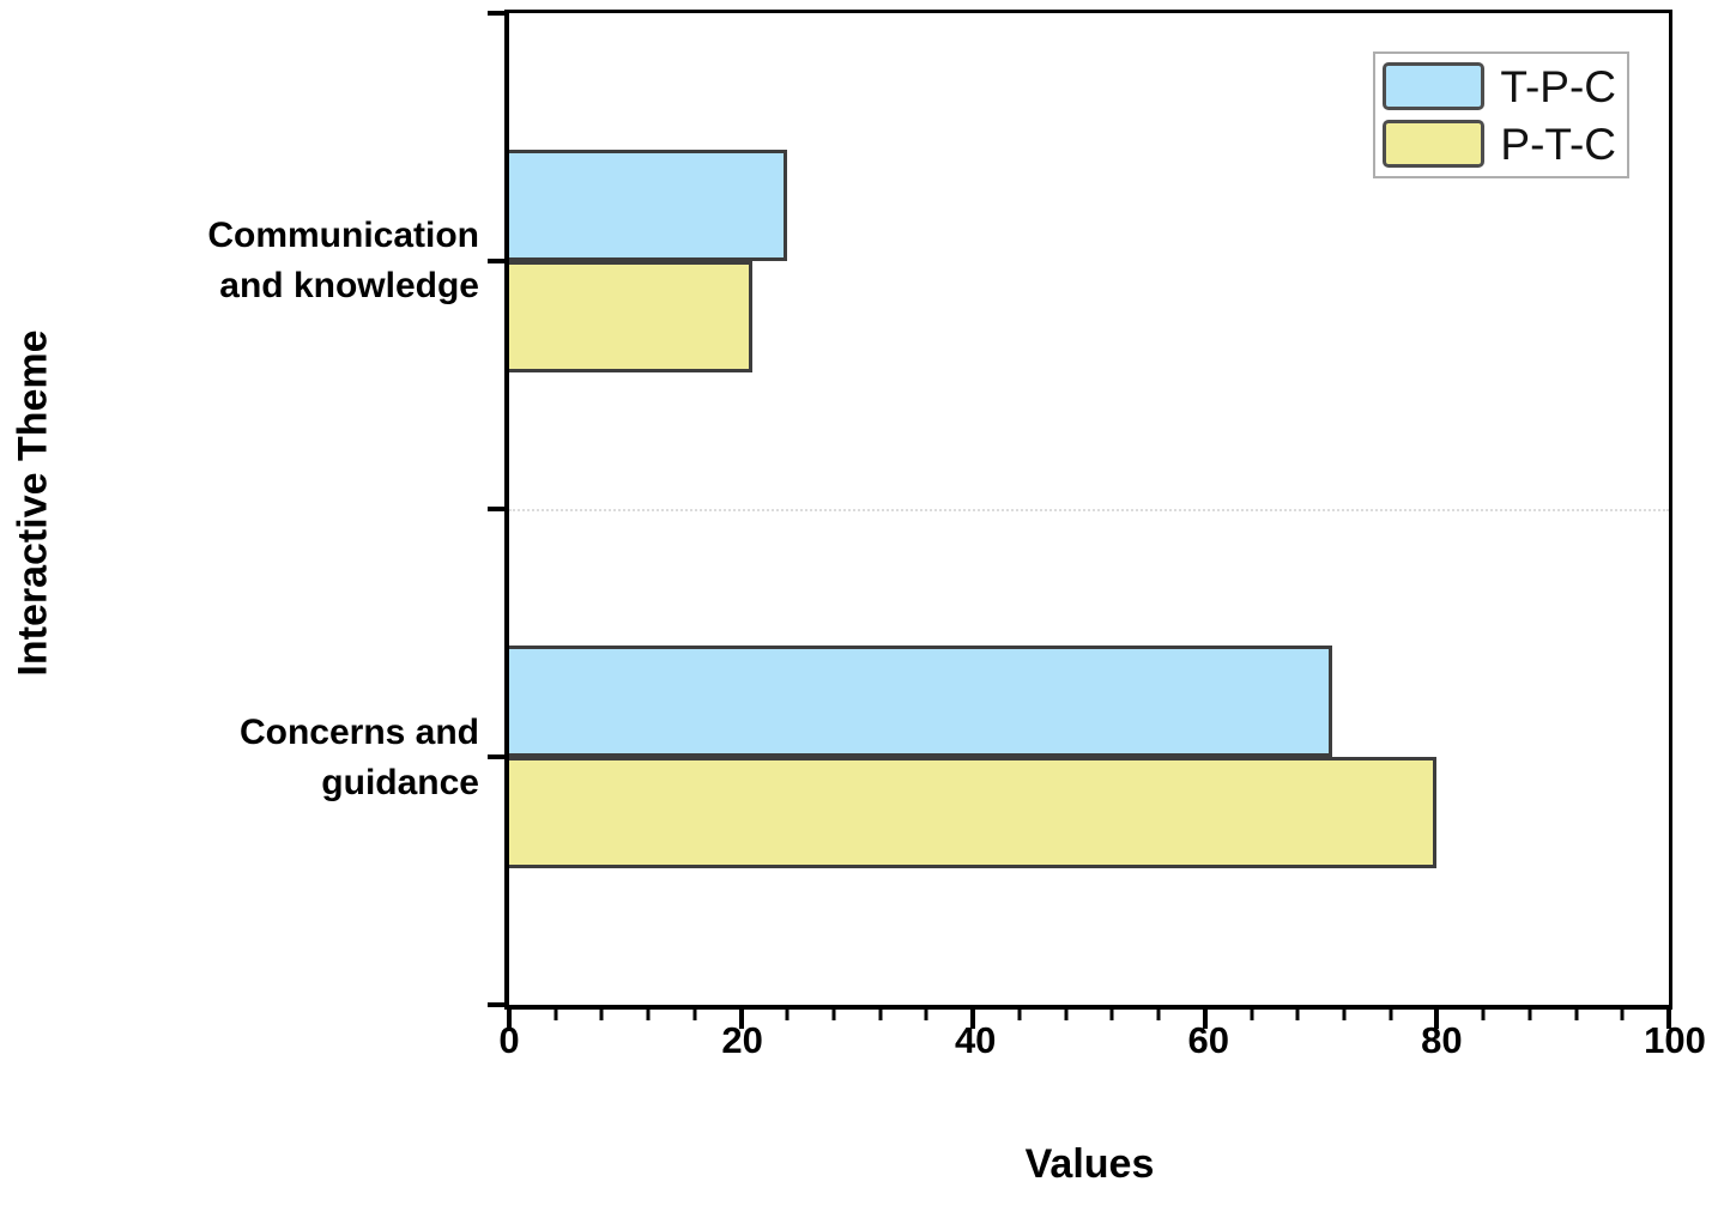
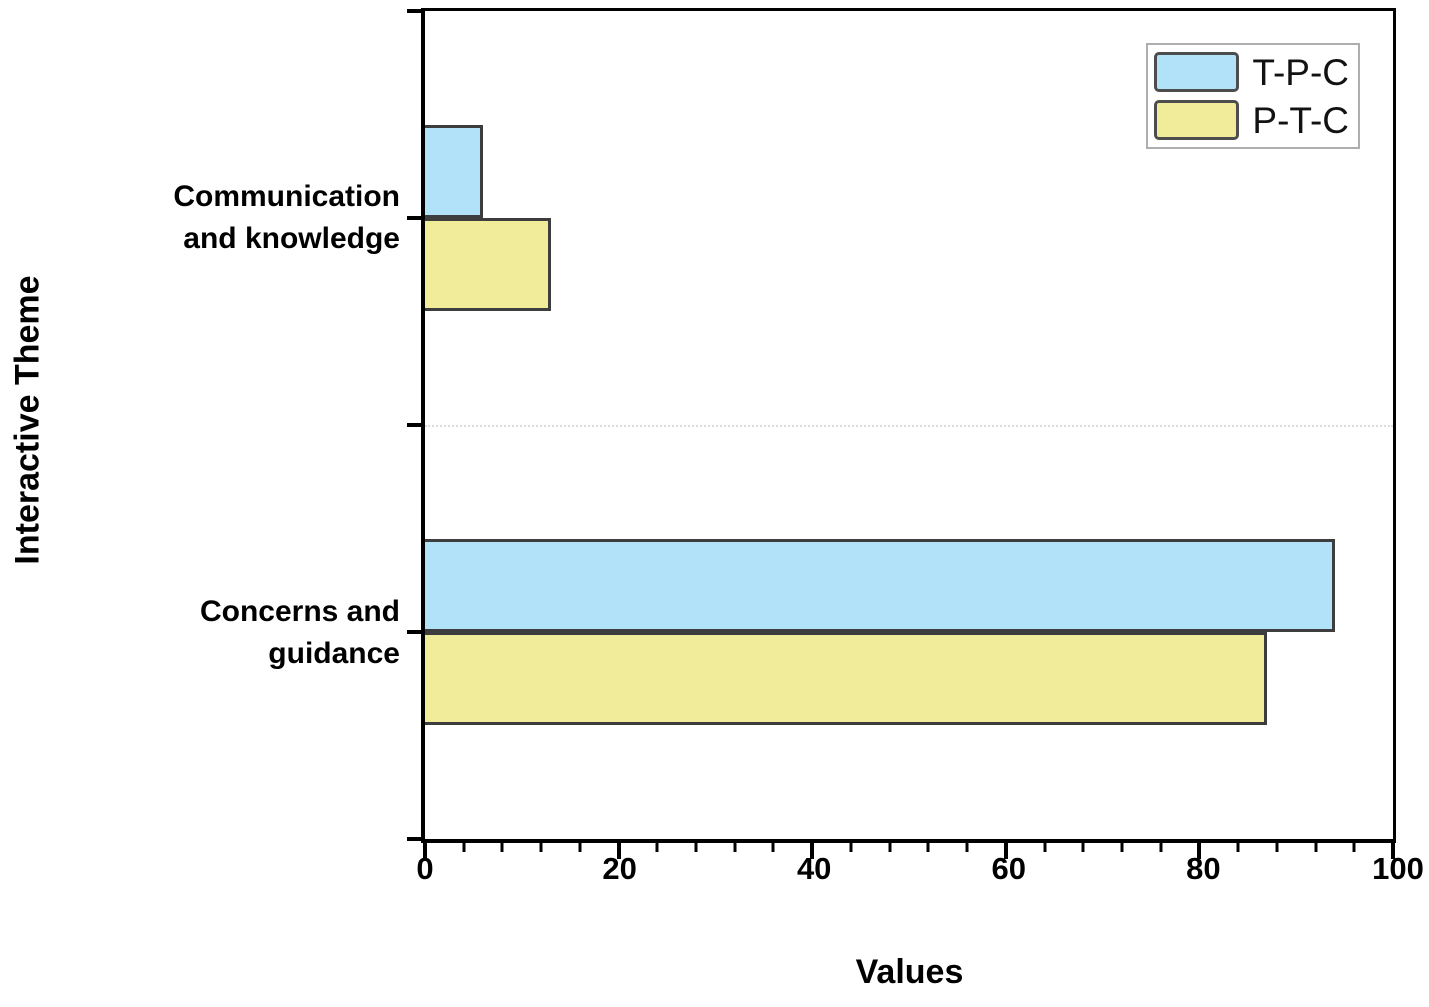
T-P-C/Communication and knowledge: 24 -> 6
P-T-C/Communication and knowledge: 21 -> 13
T-P-C/Concerns and guidance: 71 -> 94
P-T-C/Concerns and guidance: 80 -> 87
